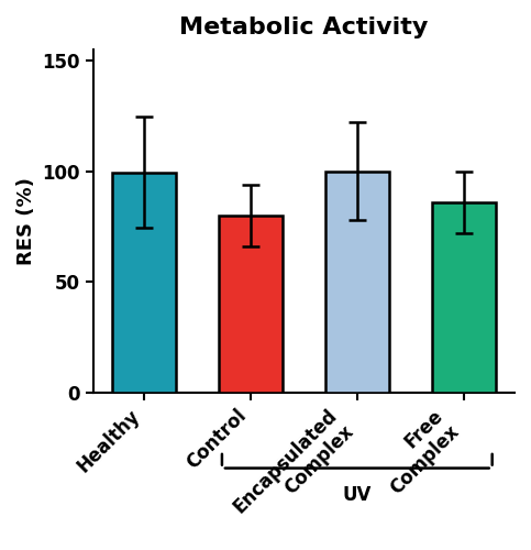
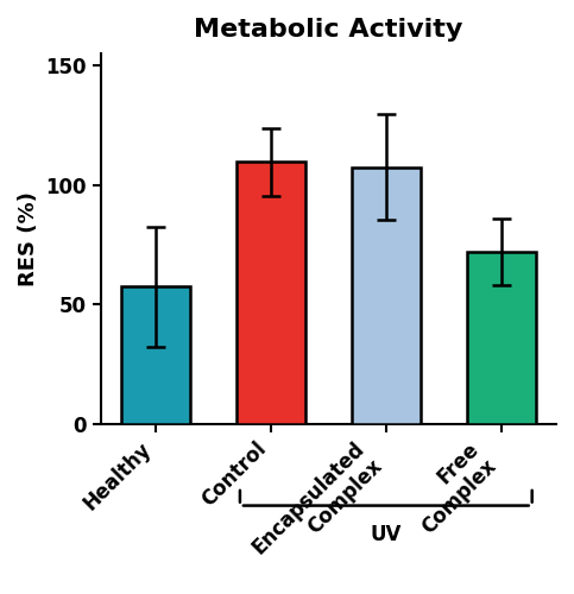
Healthy: 99.5 -> 57.5
Control: 80.0 -> 109.5
Encapsulated Complex: 100.0 -> 107.5
Free Complex: 86.0 -> 72.0
